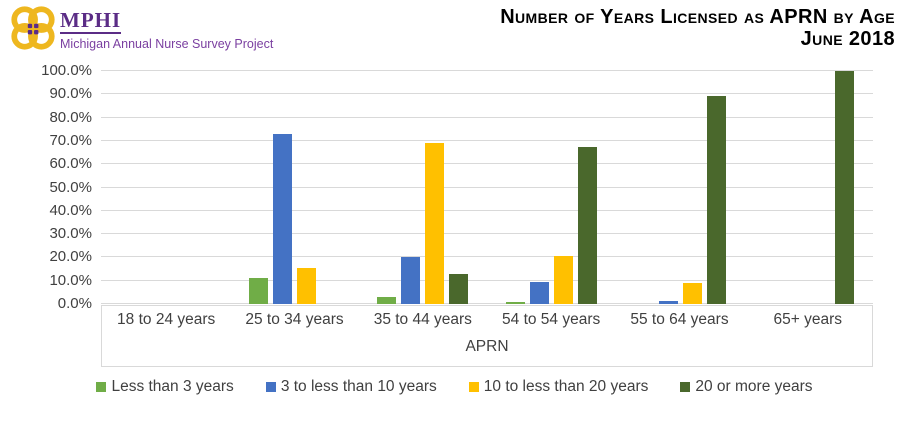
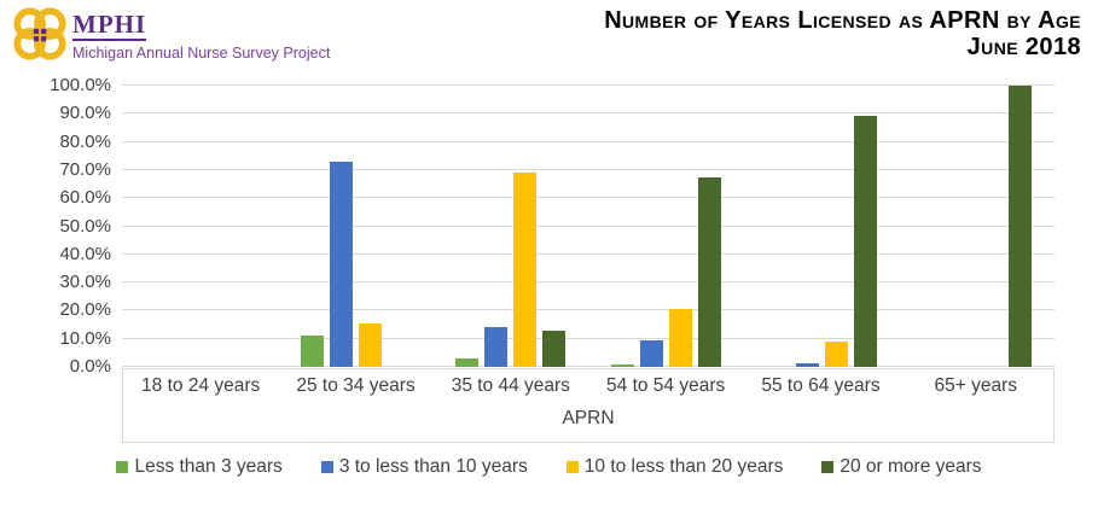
3 to less than 10 years/35 to 44 years: 20% -> 14%
